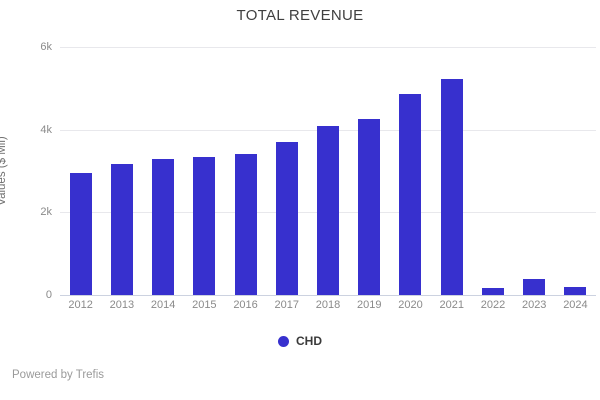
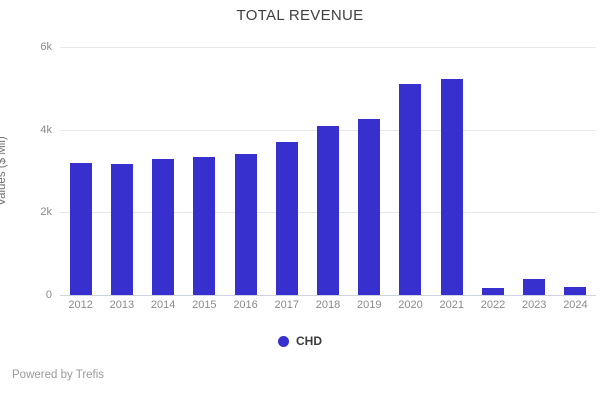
2012: 2.9k -> 3.2k
2020: 4.9k -> 5.1k
